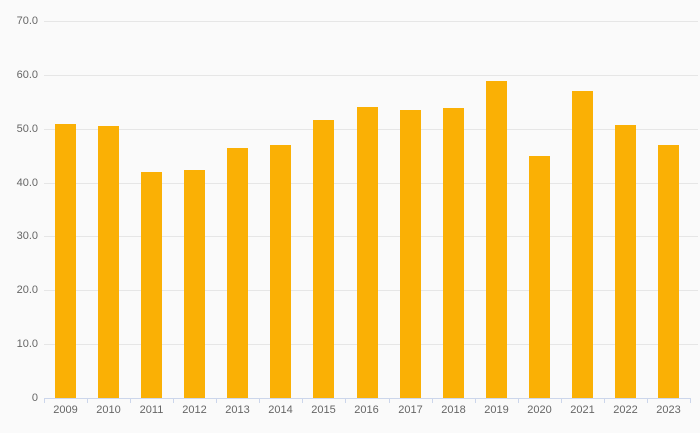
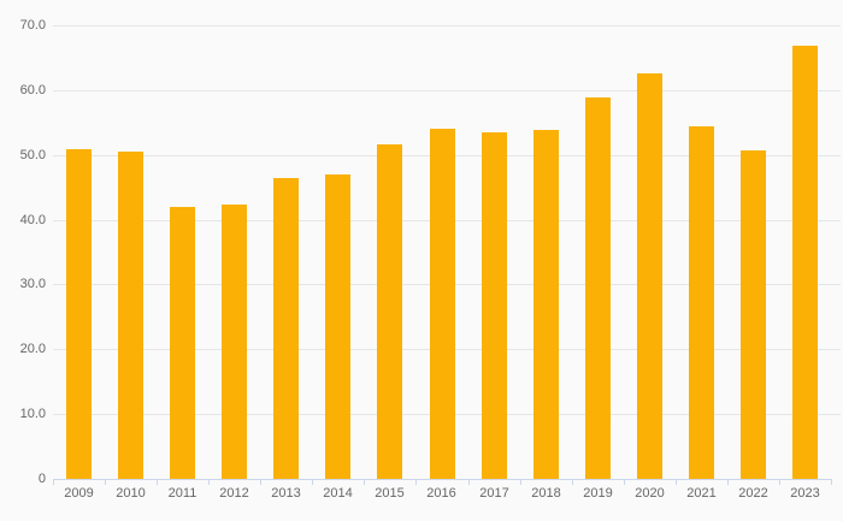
2020: 45 -> 62
2021: 57 -> 54
2023: 47 -> 67
